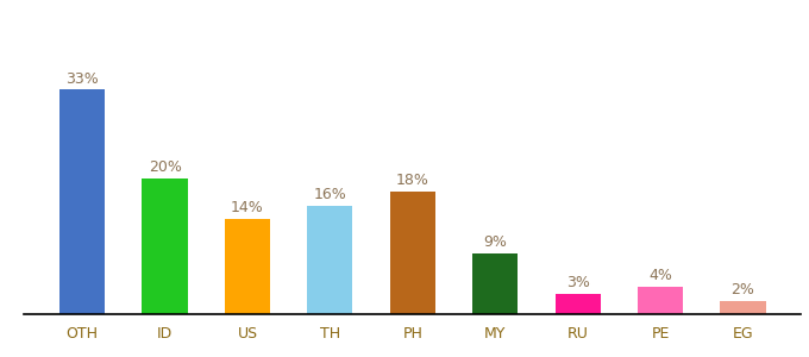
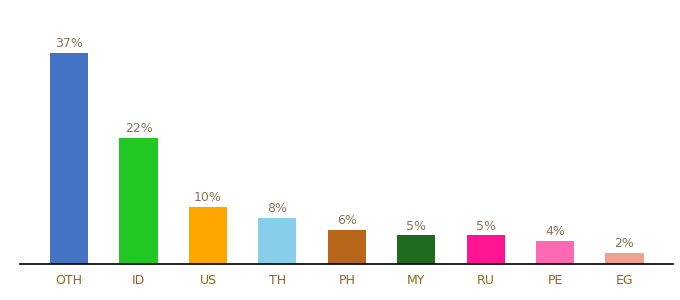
OTH: 33% -> 37%
ID: 20% -> 22%
US: 14% -> 10%
TH: 16% -> 8%
PH: 18% -> 6%
MY: 9% -> 5%
RU: 3% -> 5%
